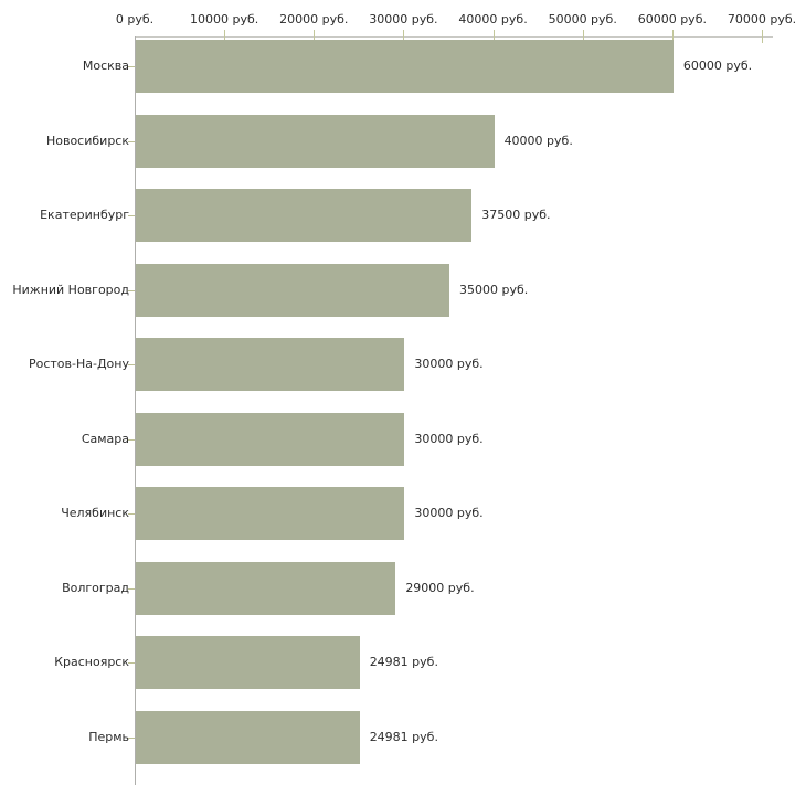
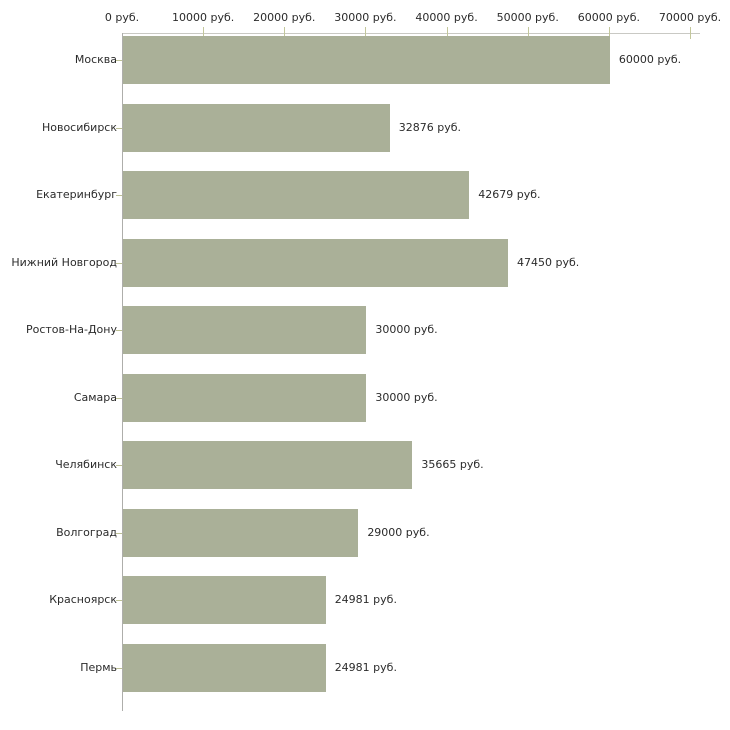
Новосибирск: 40000 -> 32876
Екатеринбург: 37500 -> 42679
Нижний Новгород: 35000 -> 47450
Челябинск: 30000 -> 35665
